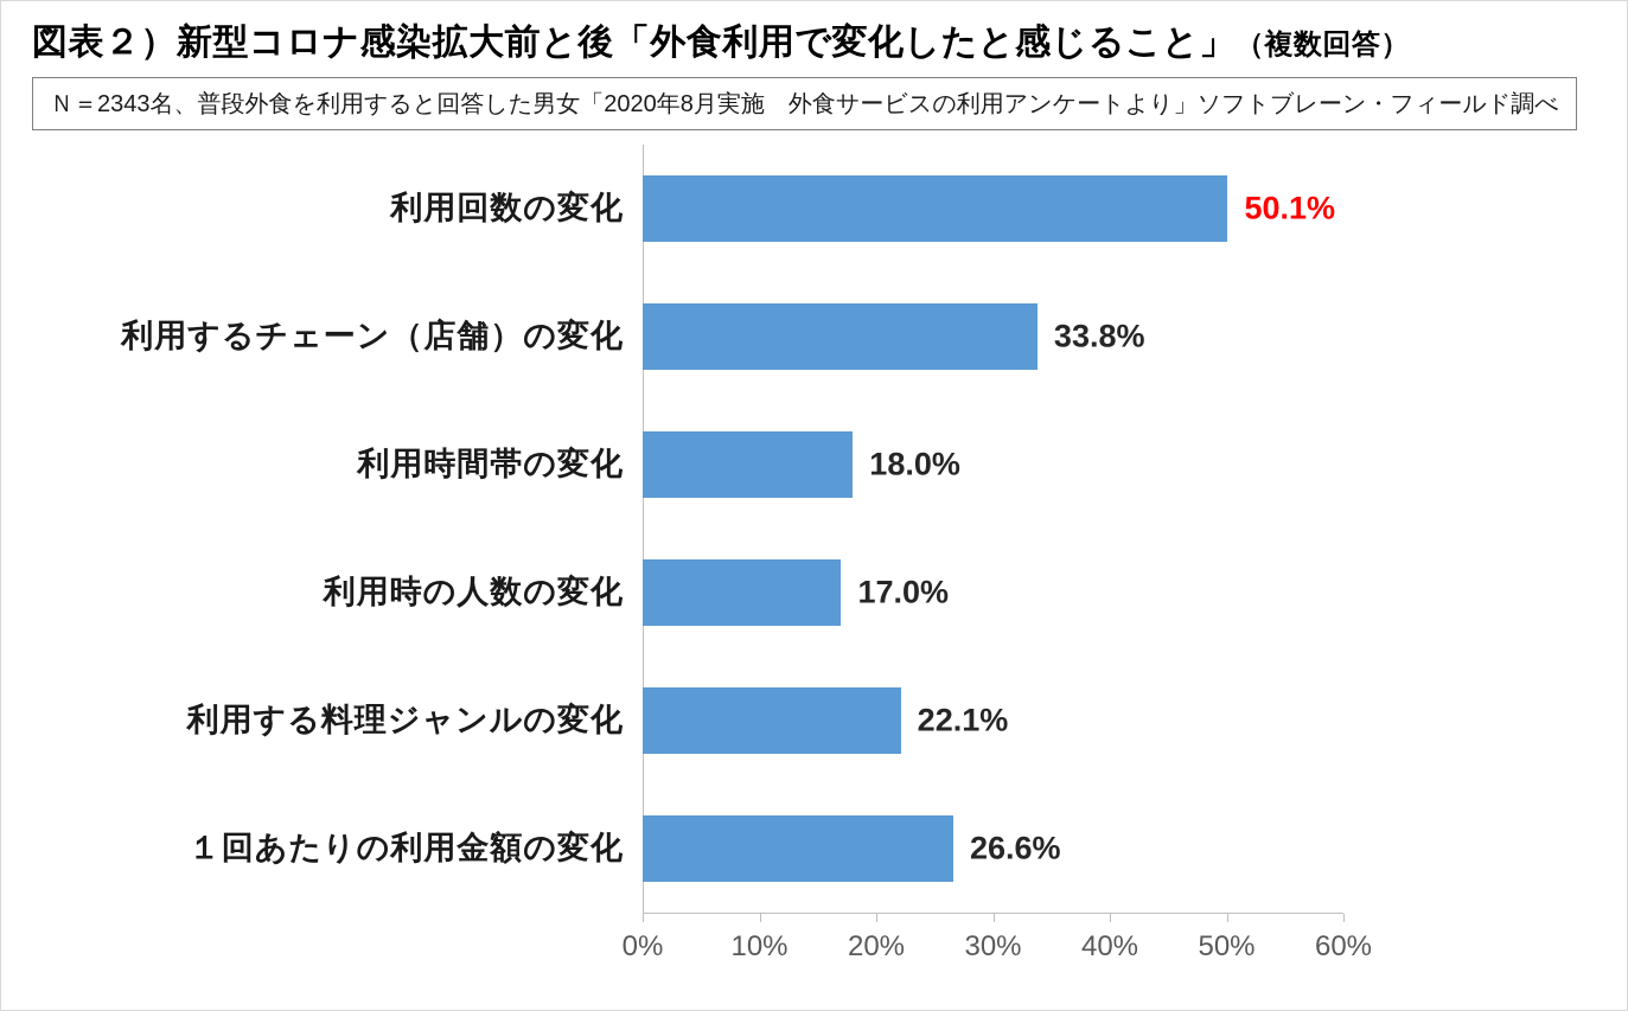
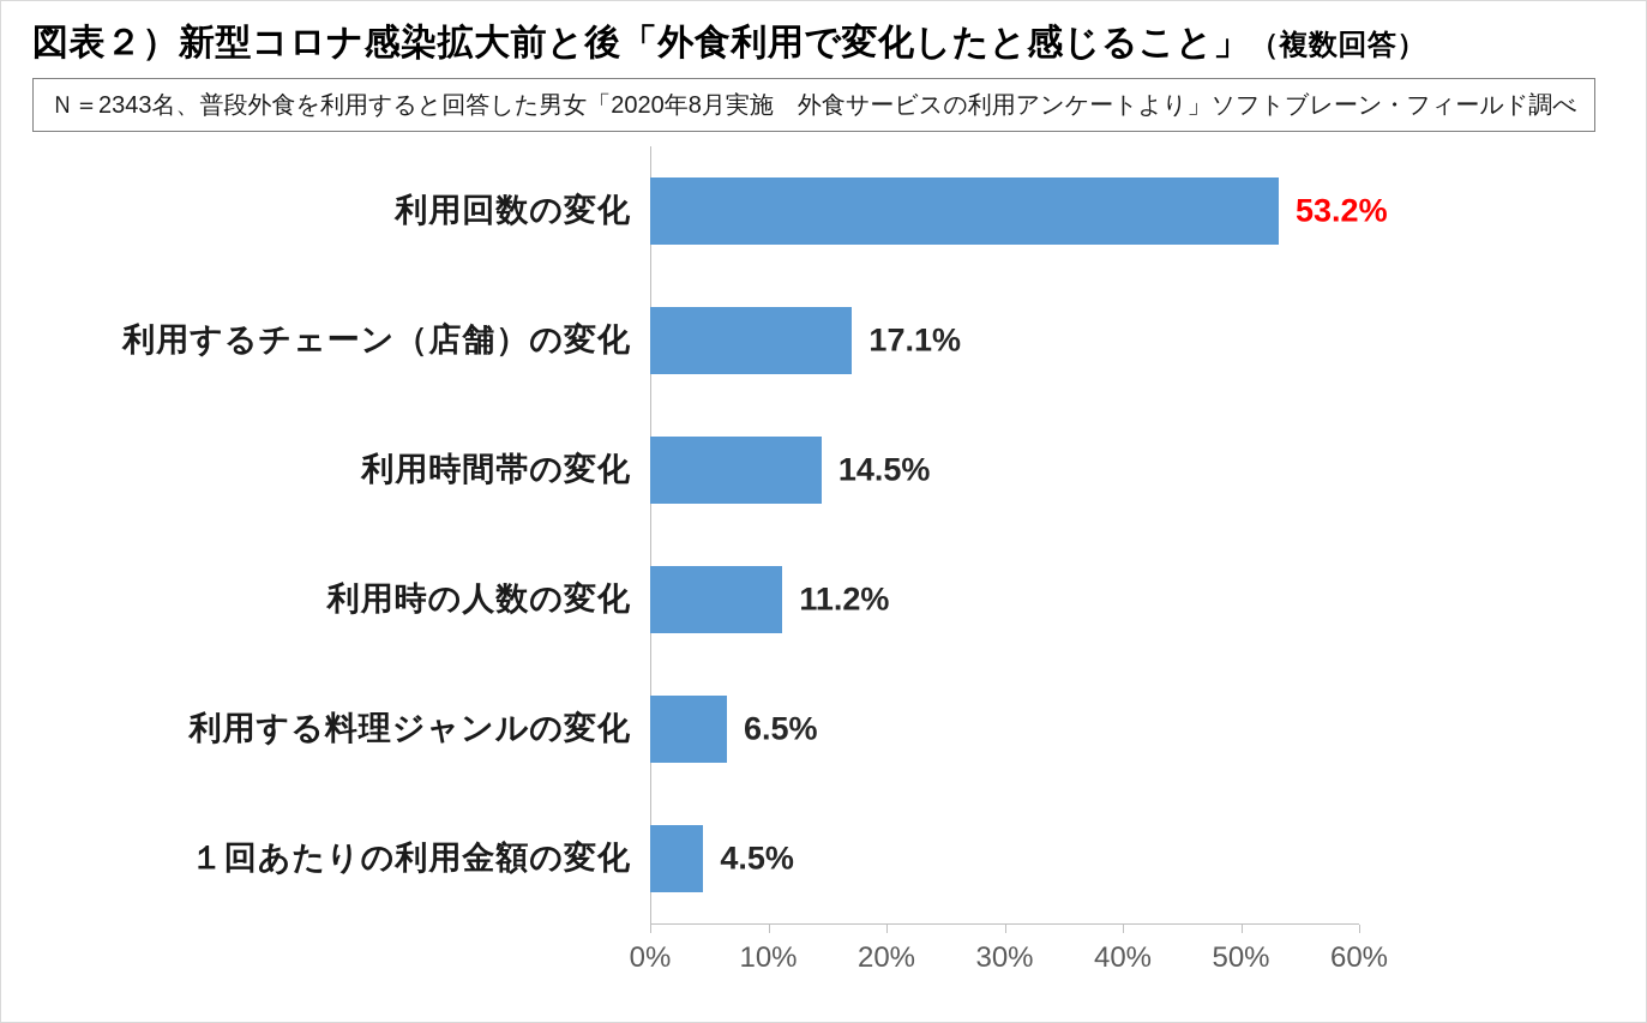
利用回数の変化: 50.1% -> 53.2%
利用するチェーン（店舗）の変化: 33.8% -> 17.1%
利用時間帯の変化: 18.0% -> 14.5%
利用時の人数の変化: 17.0% -> 11.2%
利用する料理ジャンルの変化: 22.1% -> 6.5%
１回あたりの利用金額の変化: 26.6% -> 4.5%
